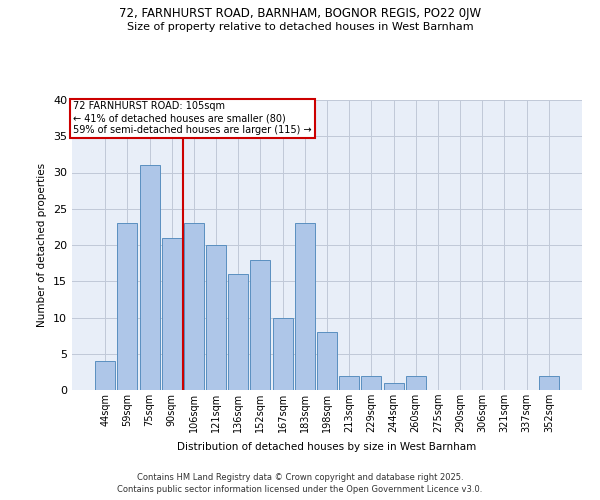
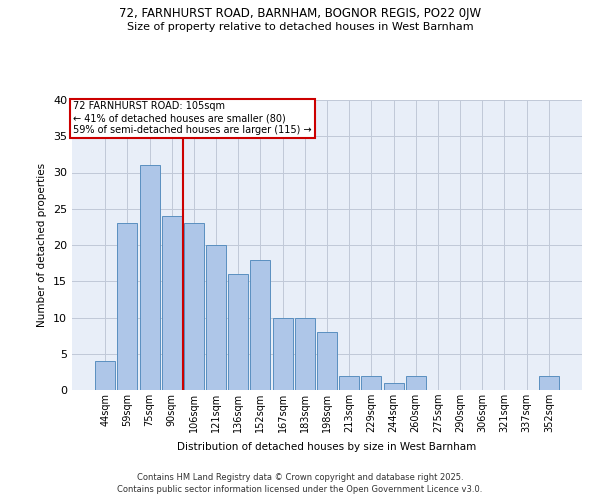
90sqm: 21 -> 24
183sqm: 23 -> 10
